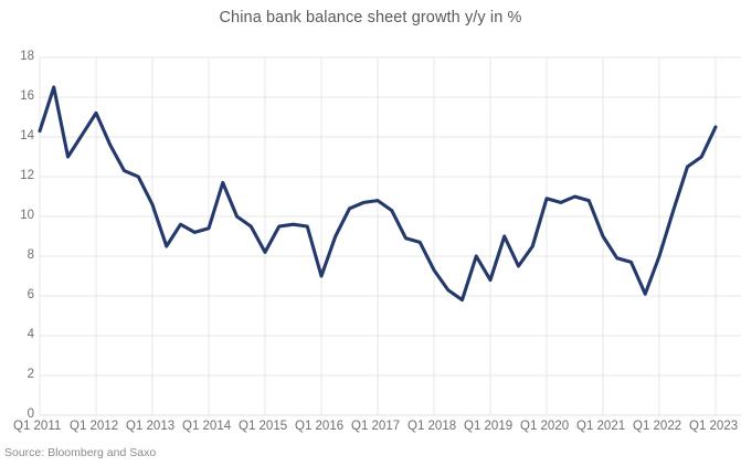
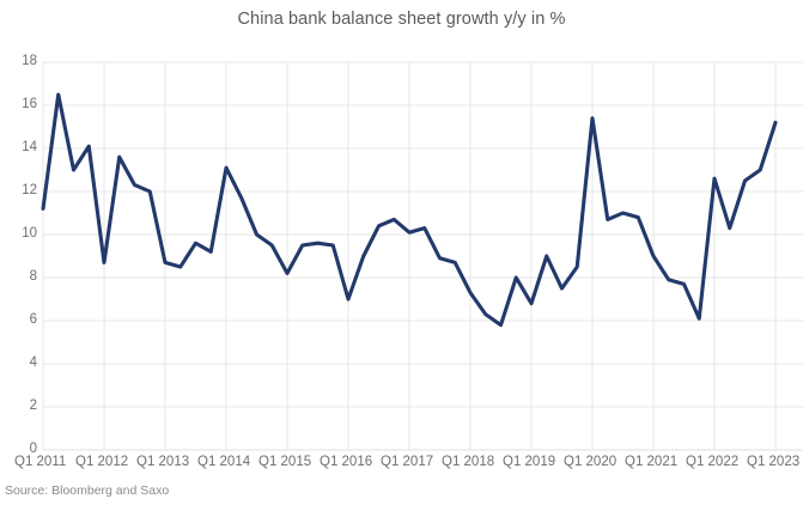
Q1 2011: 14.3 -> 11.2
Q1 2012: 15.2 -> 8.7
Q1 2013: 10.6 -> 8.7
Q1 2014: 9.4 -> 13.1
Q1 2017: 10.8 -> 10.1
Q1 2020: 10.9 -> 15.4
Q1 2022: 8.0 -> 12.6
Q1 2023: 14.5 -> 15.2
